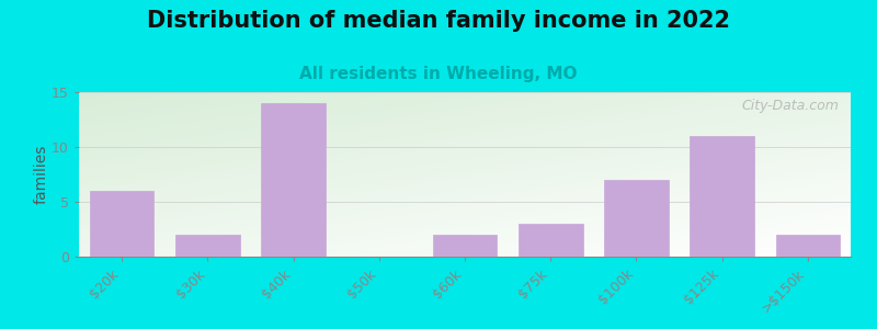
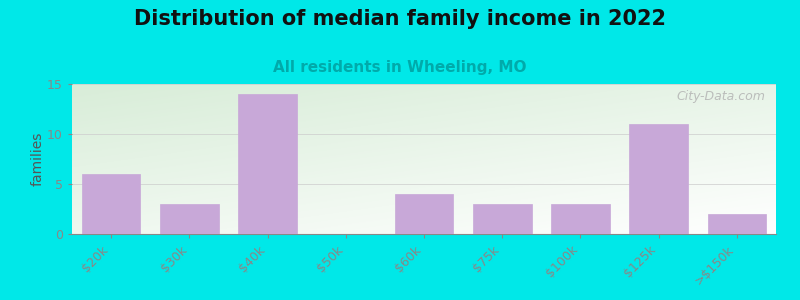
$30k: 2 -> 3
$60k: 2 -> 4
$100k: 7 -> 3
